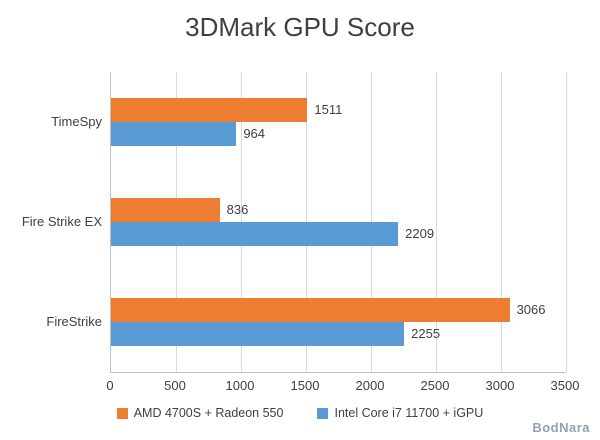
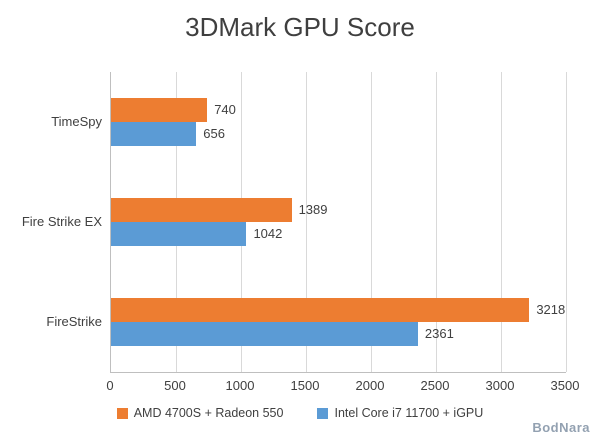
AMD 4700S + Radeon 550/TimeSpy: 1511 -> 740
Intel Core i7 11700 + iGPU/TimeSpy: 964 -> 656
AMD 4700S + Radeon 550/Fire Strike EX: 836 -> 1389
Intel Core i7 11700 + iGPU/Fire Strike EX: 2209 -> 1042
AMD 4700S + Radeon 550/FireStrike: 3066 -> 3218
Intel Core i7 11700 + iGPU/FireStrike: 2255 -> 2361
